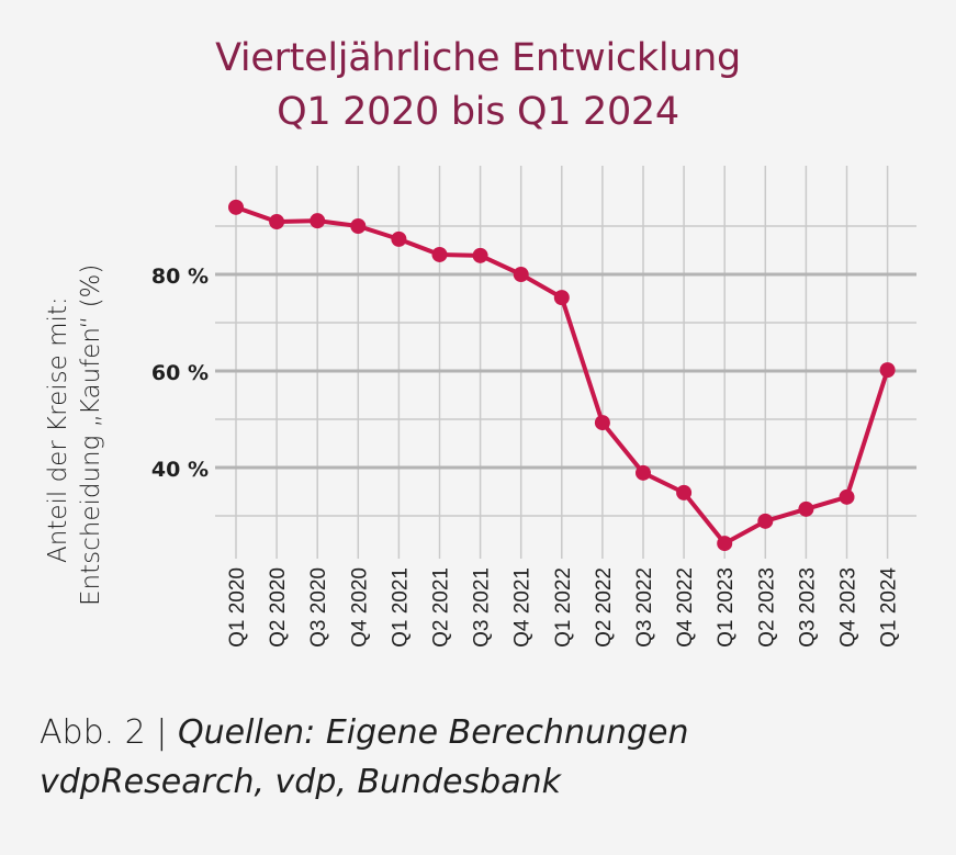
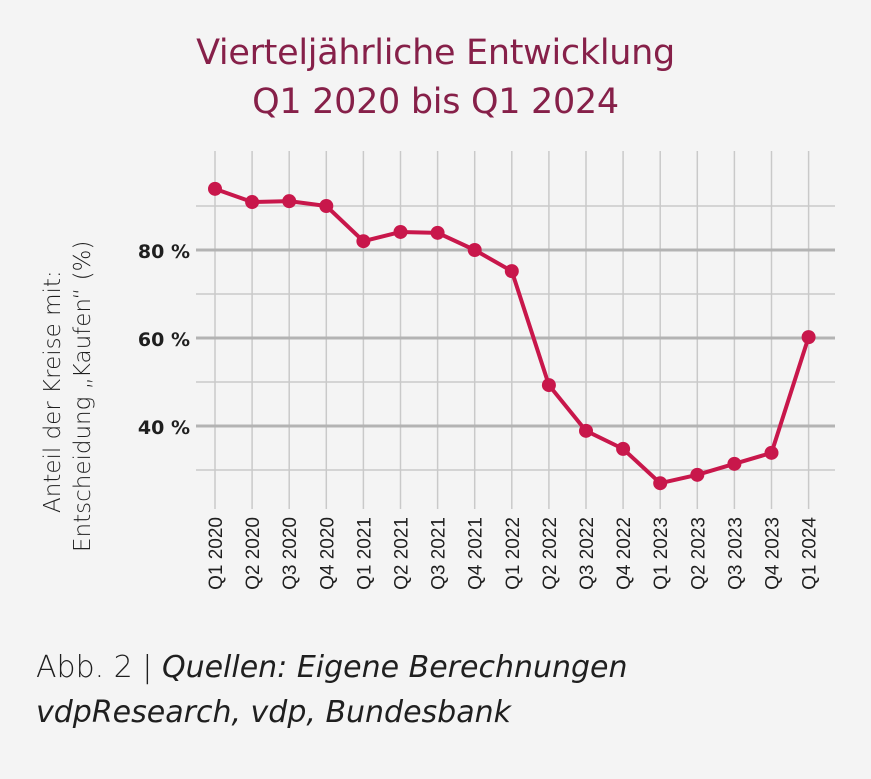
Q1 2021: 87% -> 82%
Q1 2023: 24% -> 27%
